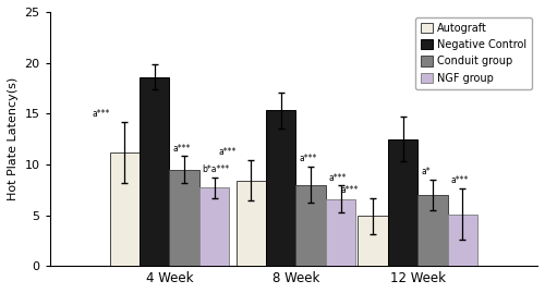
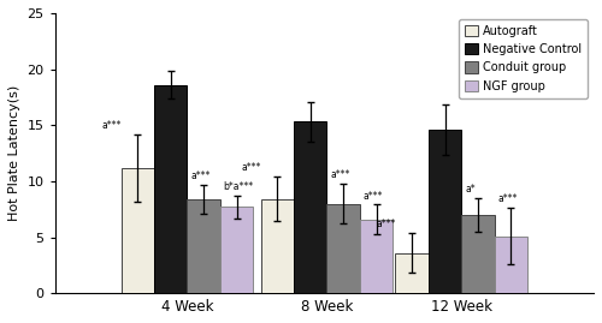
Conduit group/4 Week: 9.5 -> 8.4
Autograft/12 Week: 4.9 -> 3.6
Negative Control/12 Week: 12.5 -> 14.6
